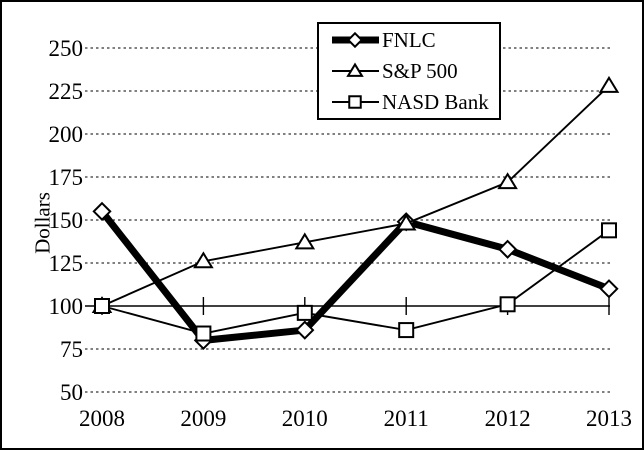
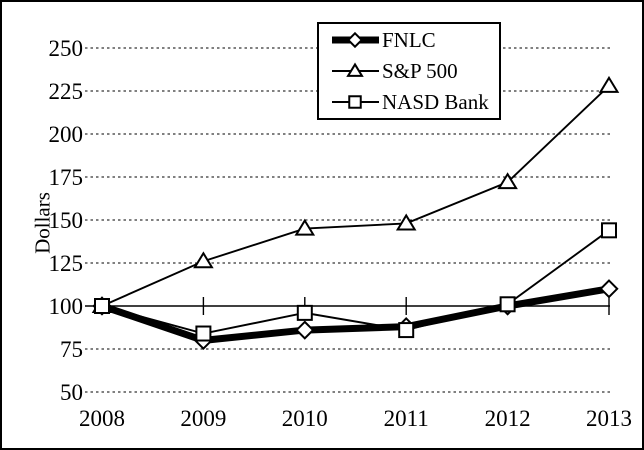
FNLC/2008: 155 -> 100
S&P 500/2010: 137 -> 145
FNLC/2011: 149 -> 88
FNLC/2012: 133 -> 100
